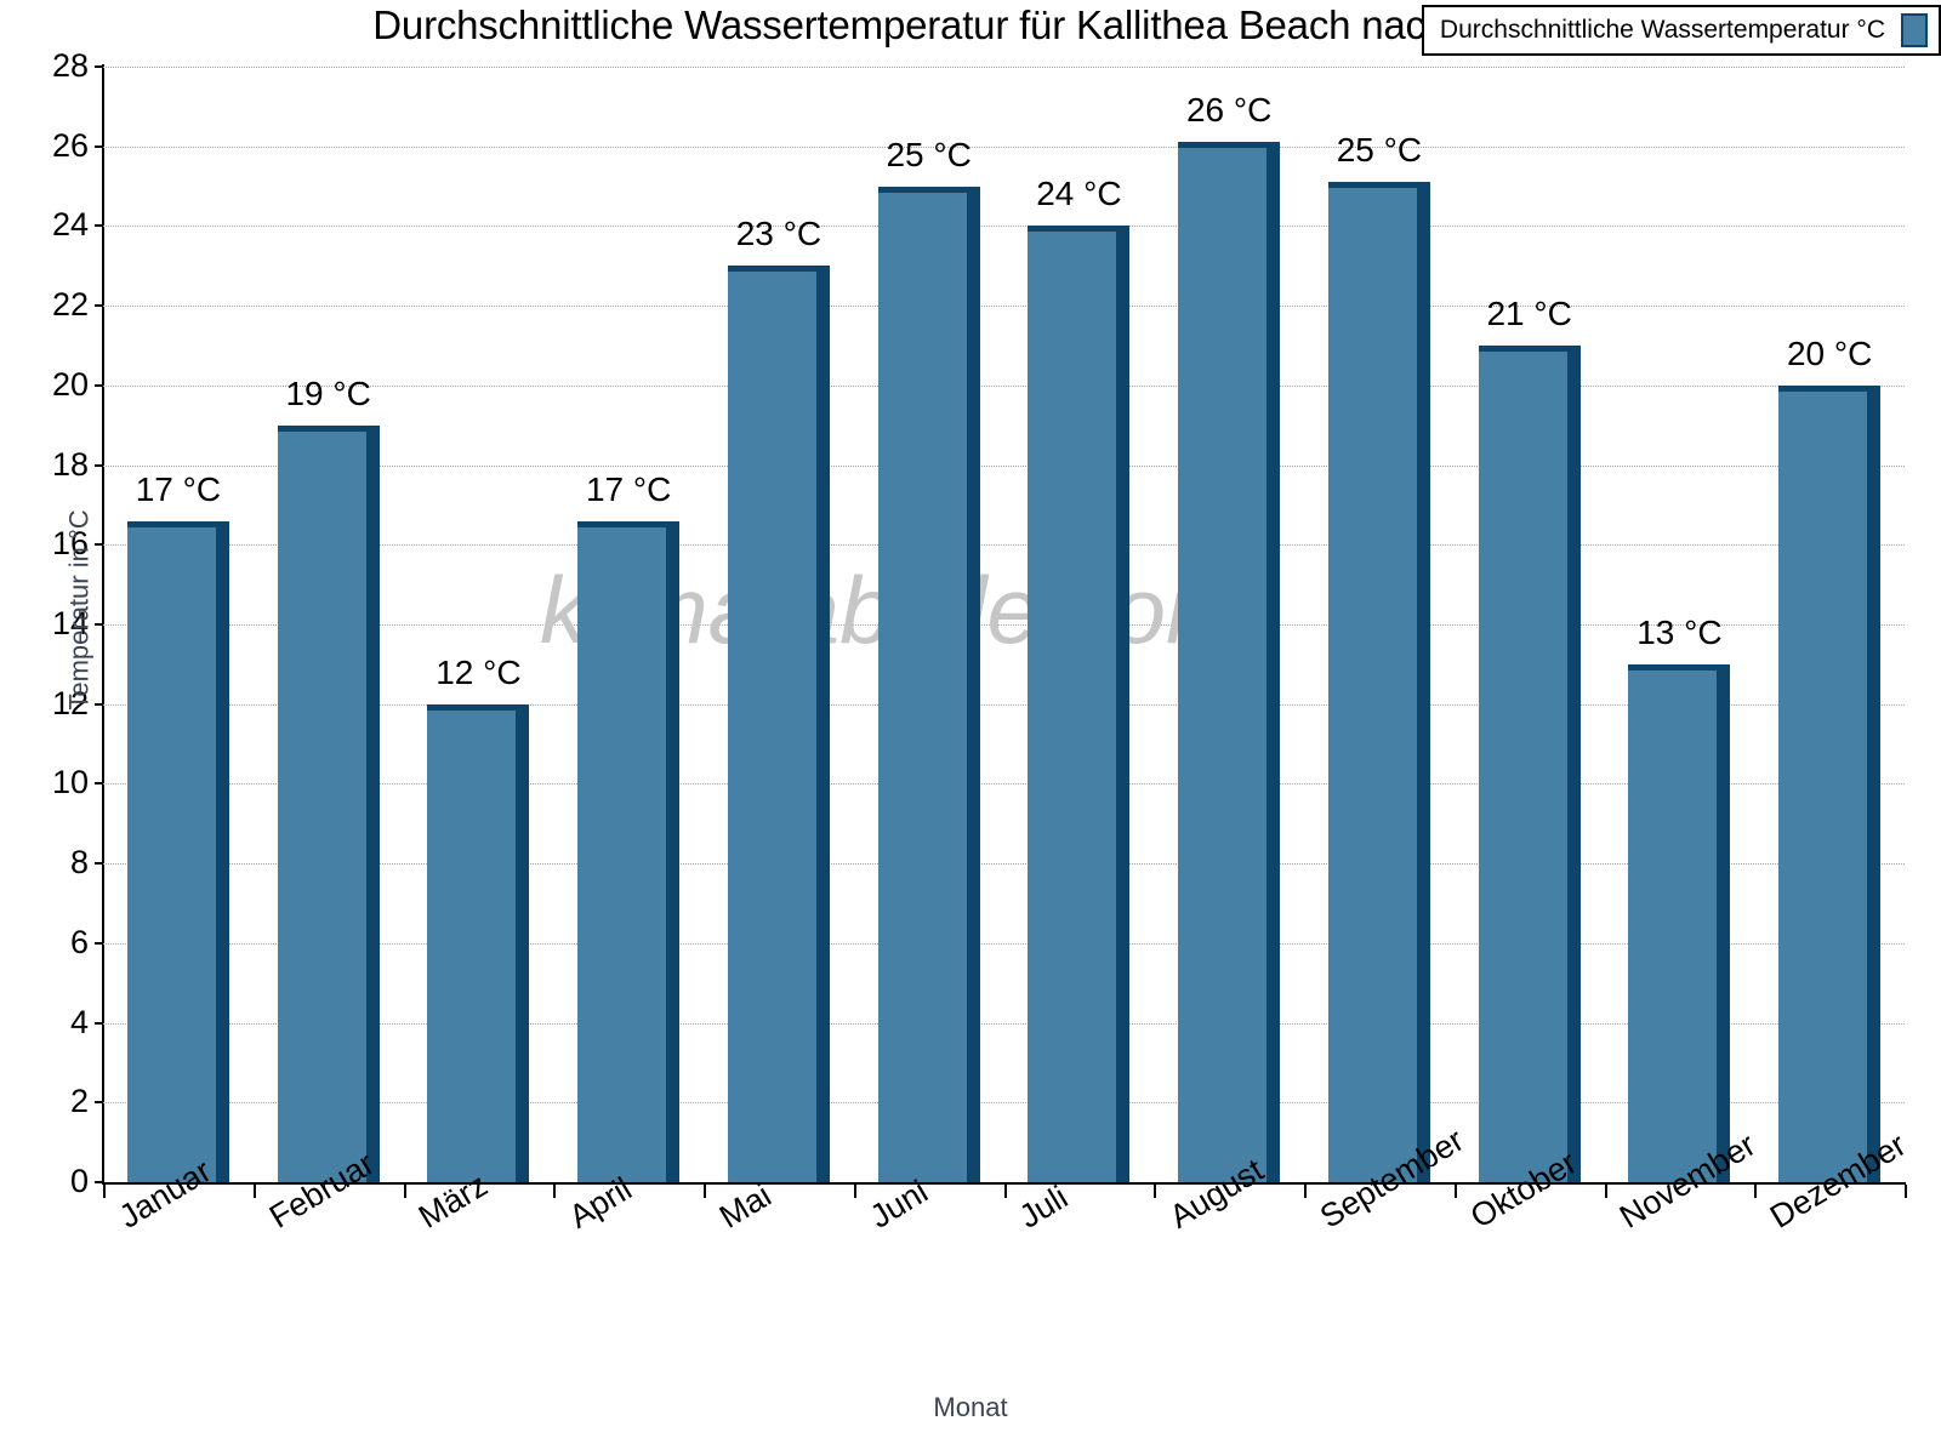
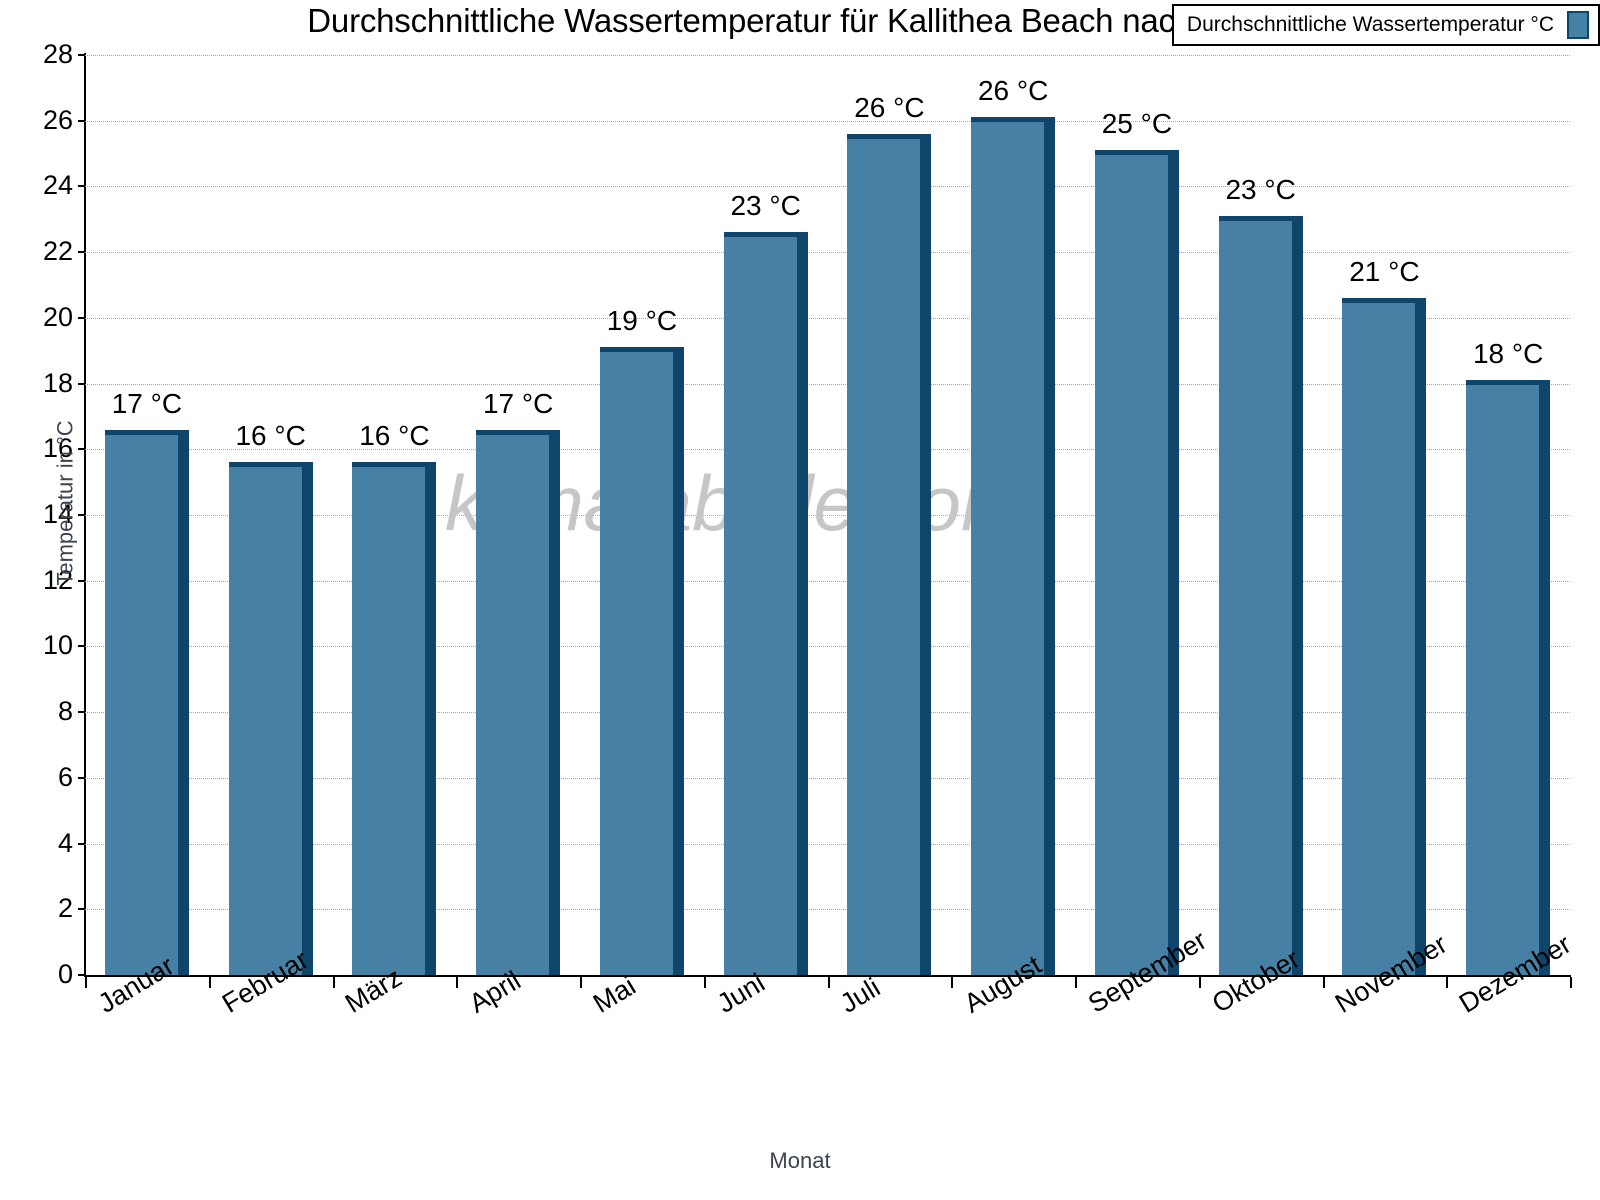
Februar: 19 -> 16
März: 12 -> 16
Mai: 23 -> 19
Juni: 25 -> 23
Juli: 24 -> 26
Oktober: 21 -> 23
November: 13 -> 21
Dezember: 20 -> 18
